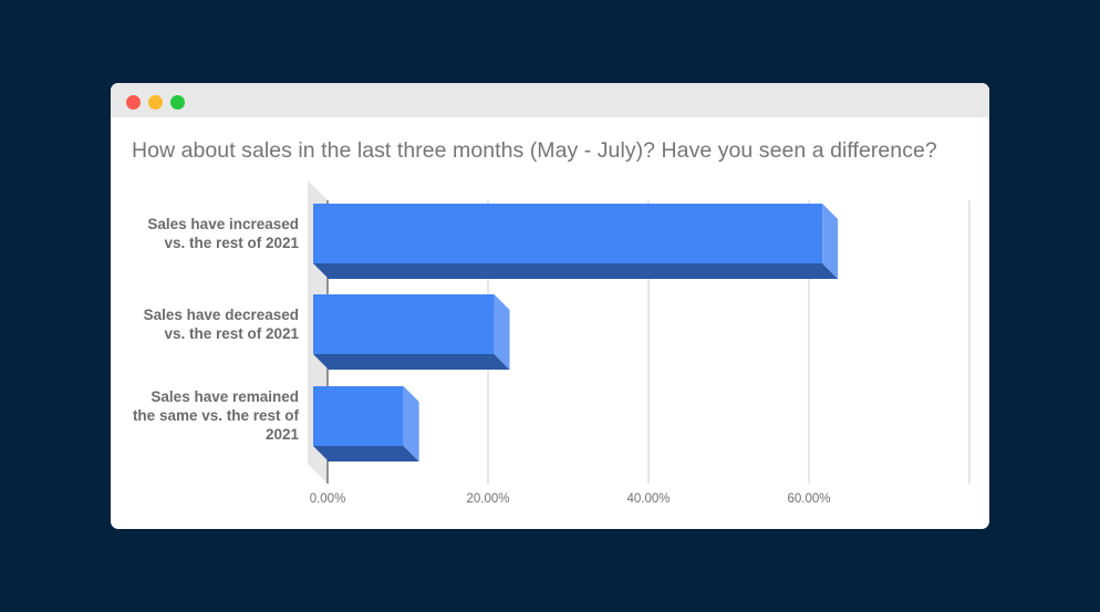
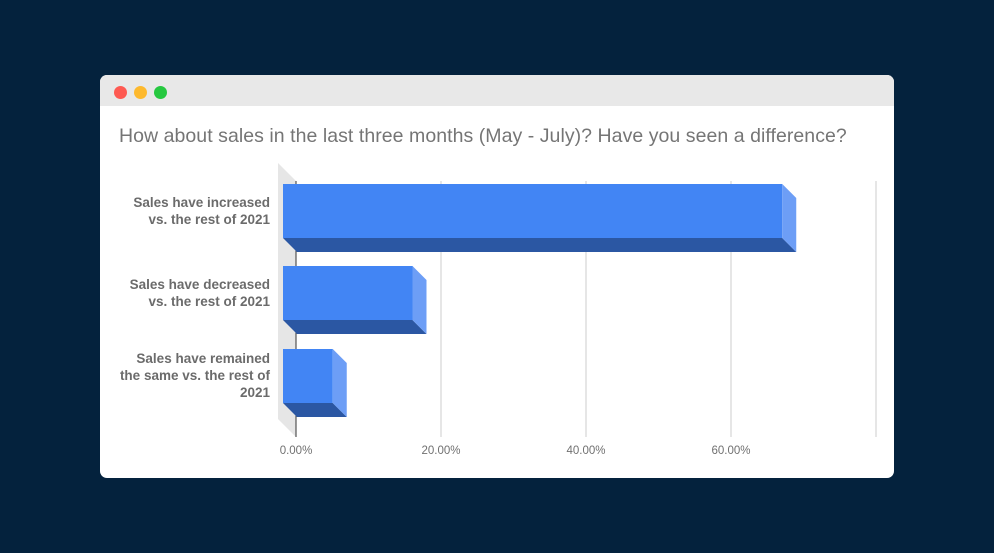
Sales have increased vs. the rest of 2021: 64% -> 69%
Sales have decreased vs. the rest of 2021: 23% -> 18%
Sales have remained the same vs. the rest of 2021: 11% -> 7%
